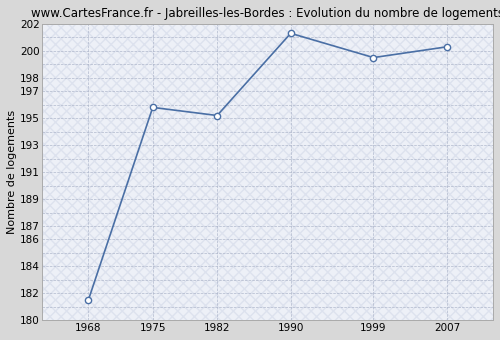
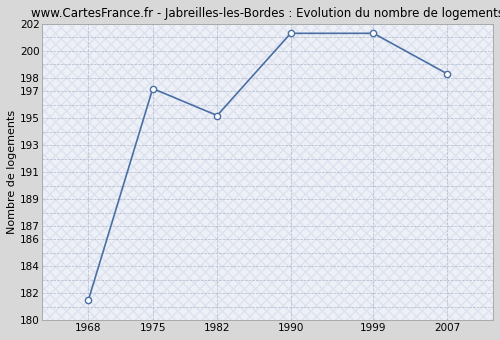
1975: 195.8 -> 197.2
1999: 199.5 -> 201.3
2007: 200.3 -> 198.3
